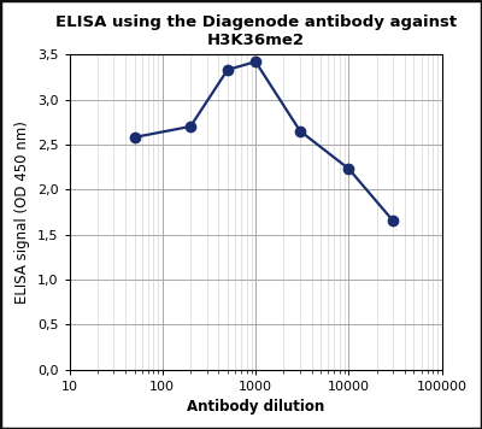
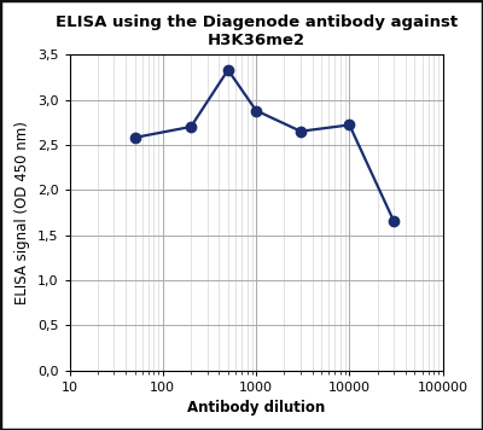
1000: 3,42 -> 2,88
10000: 2,23 -> 2,72
